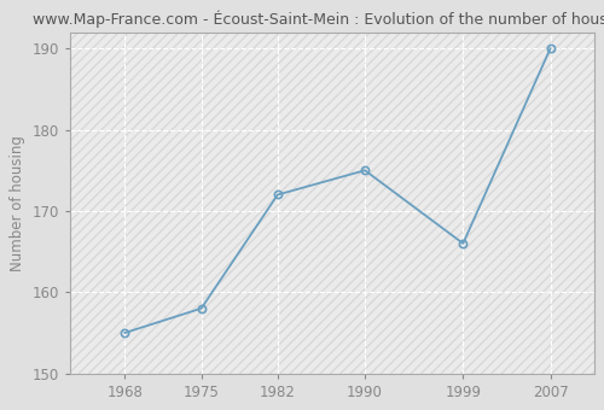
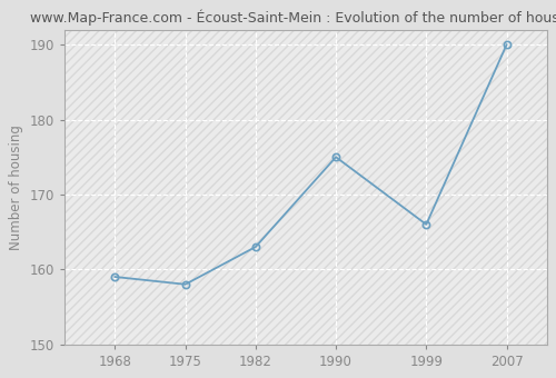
1968: 155 -> 159
1982: 172 -> 163
